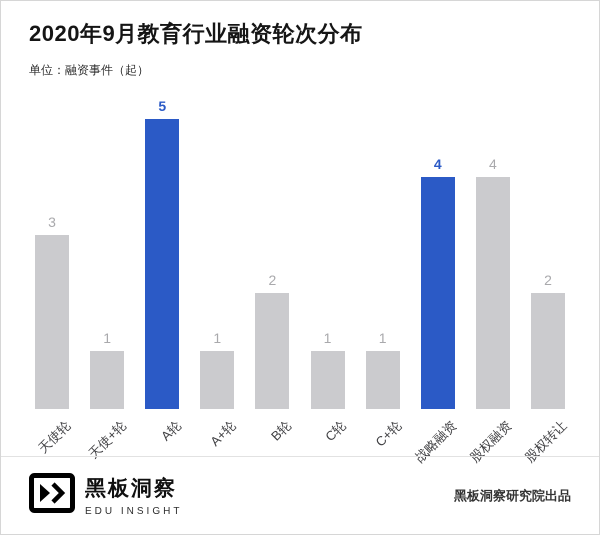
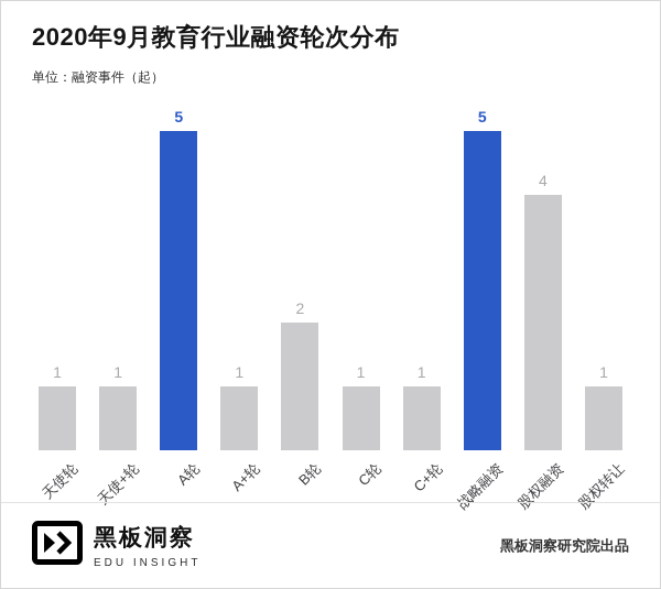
天使轮: 3 -> 1
战略融资: 4 -> 5
股权转让: 2 -> 1
